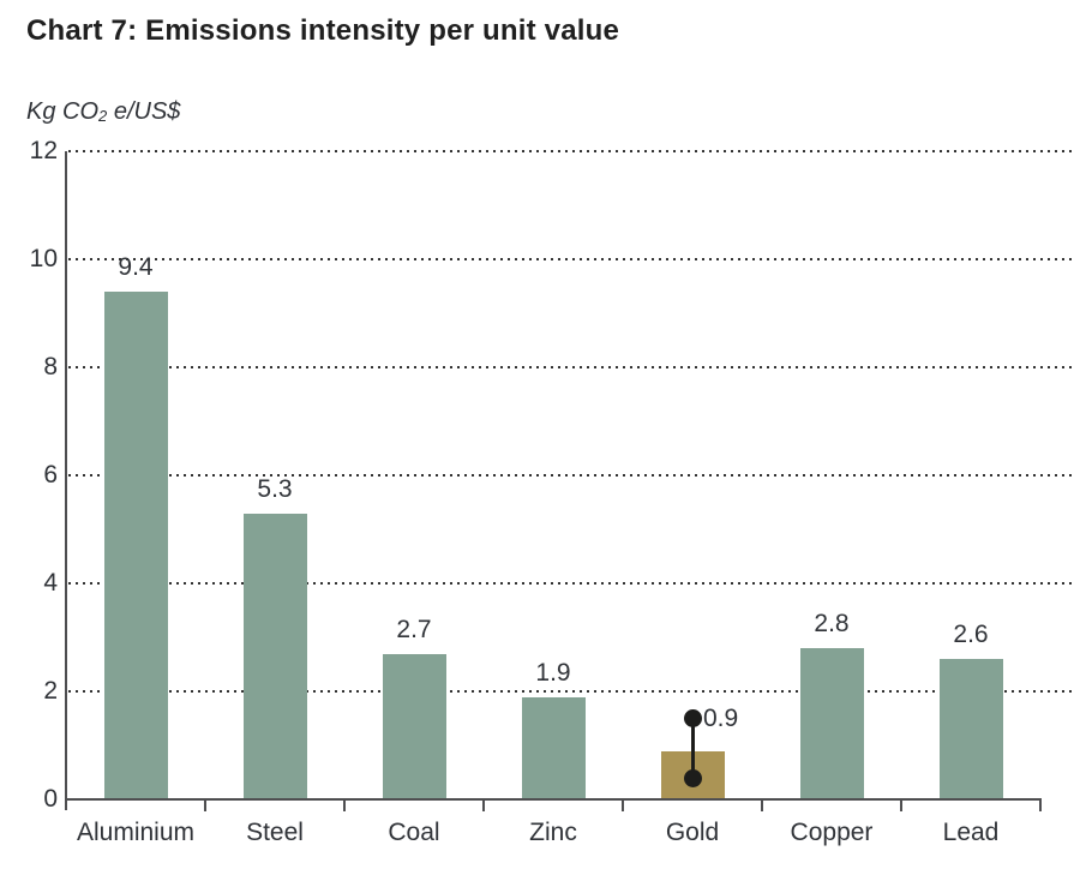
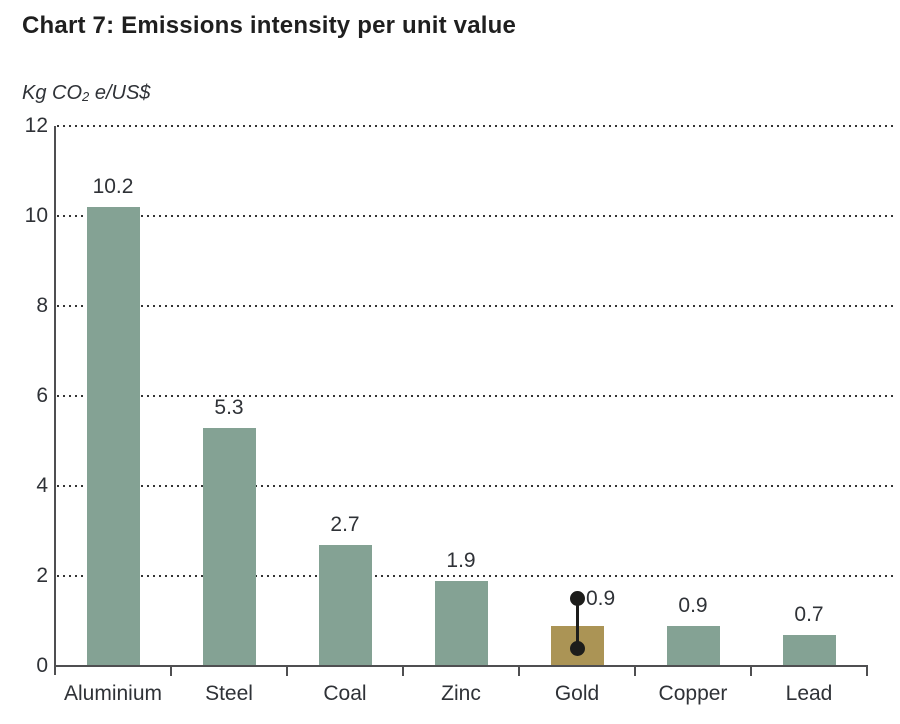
Aluminium: 9.4 -> 10.2
Copper: 2.8 -> 0.9
Lead: 2.6 -> 0.7
